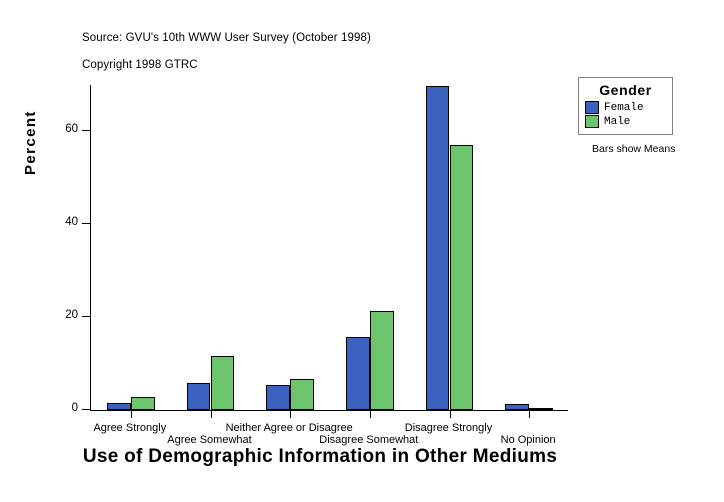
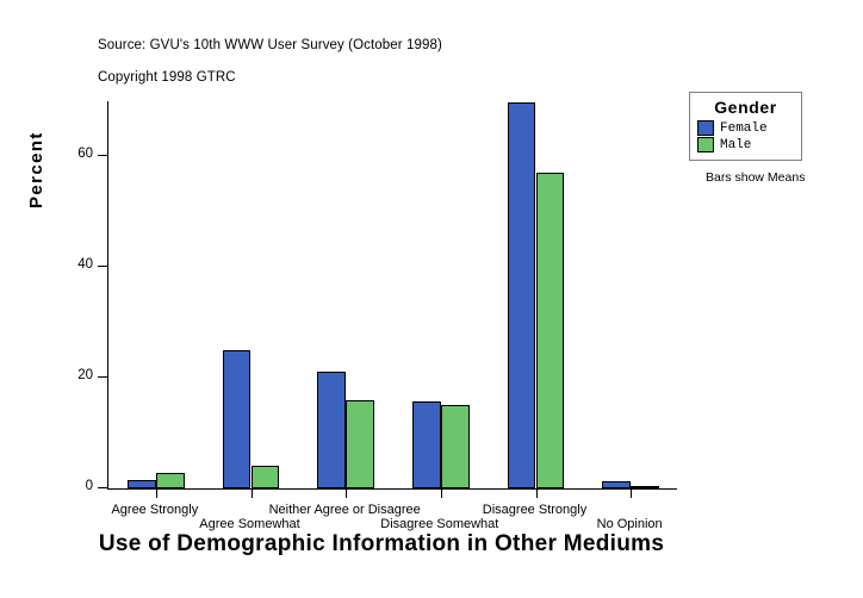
Female/Agree Somewhat: 6 -> 25
Male/Agree Somewhat: 12 -> 4
Female/Neither Agree or Disagree: 5 -> 21
Male/Neither Agree or Disagree: 7 -> 16
Male/Disagree Somewhat: 21 -> 15
